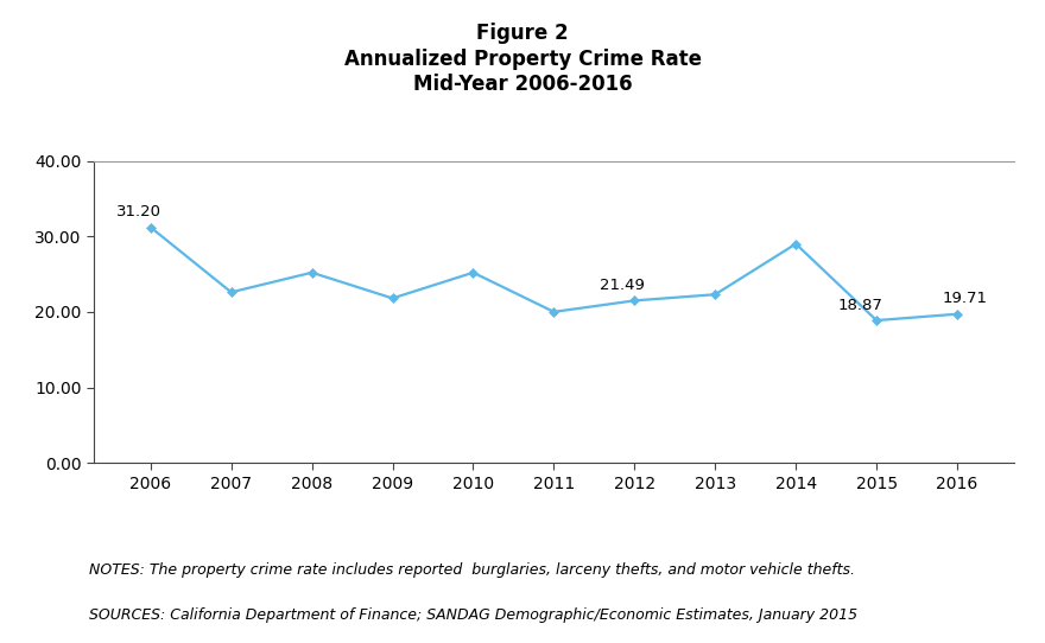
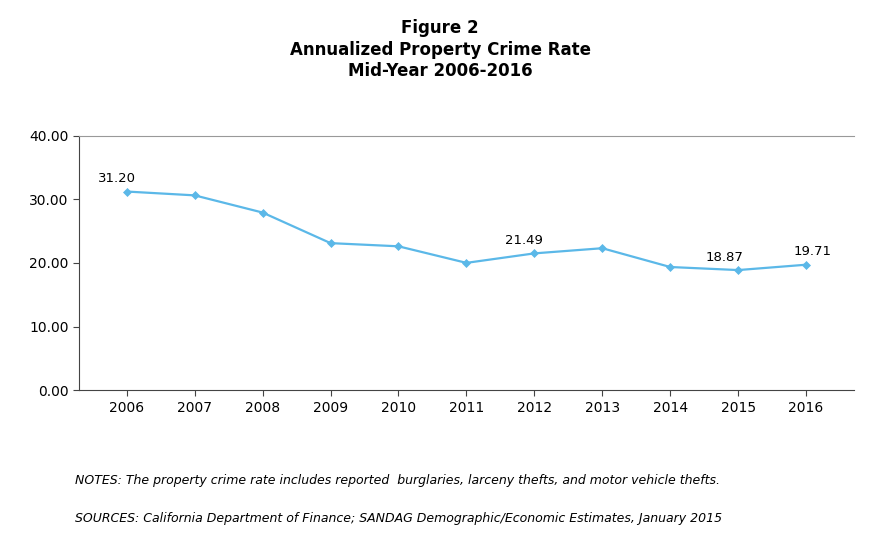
2007: 22.6 -> 30.6
2008: 25.2 -> 27.9
2009: 21.8 -> 23.1
2010: 25.2 -> 22.6
2014: 29.0 -> 19.4
